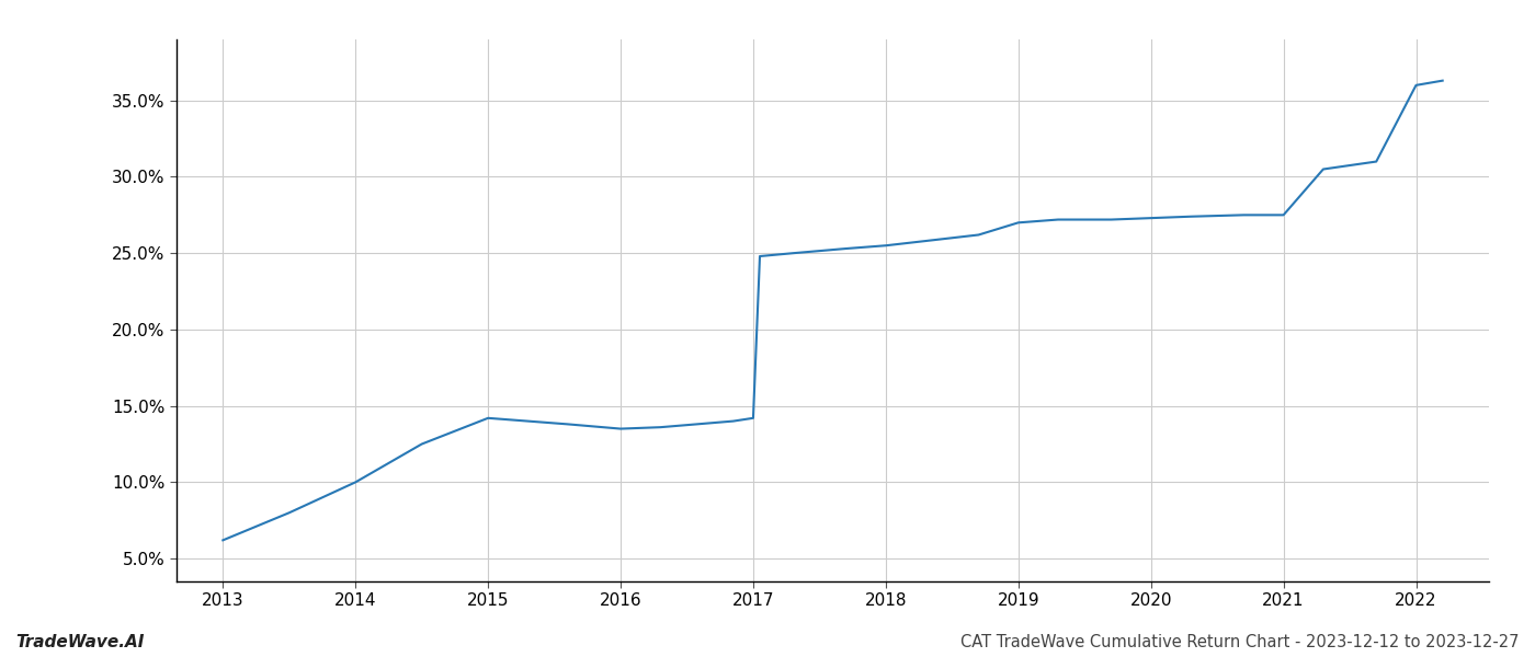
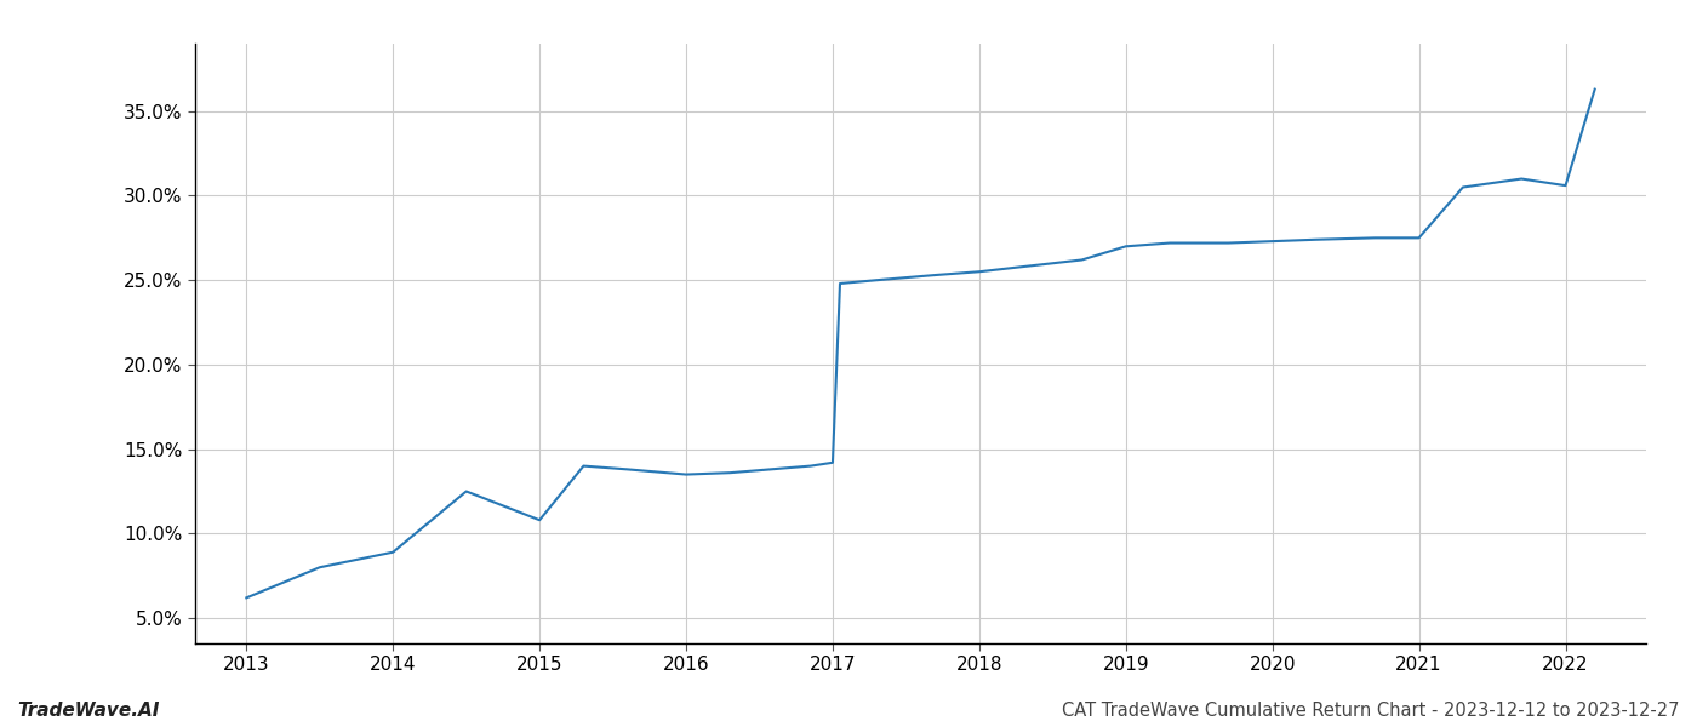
2014: 10.0% -> 8.9%
2015: 14.2% -> 10.8%
2022: 36.0% -> 30.6%
